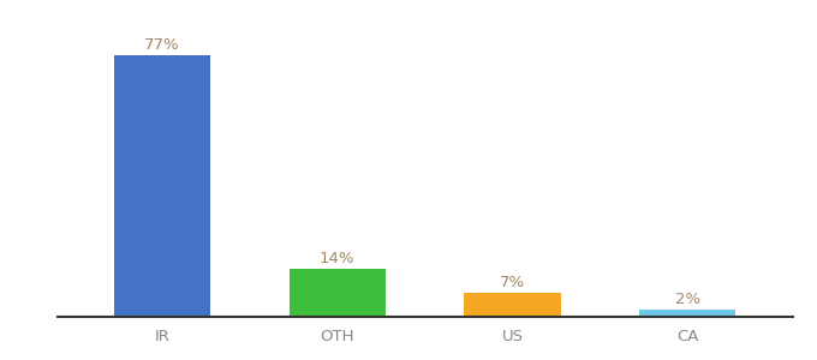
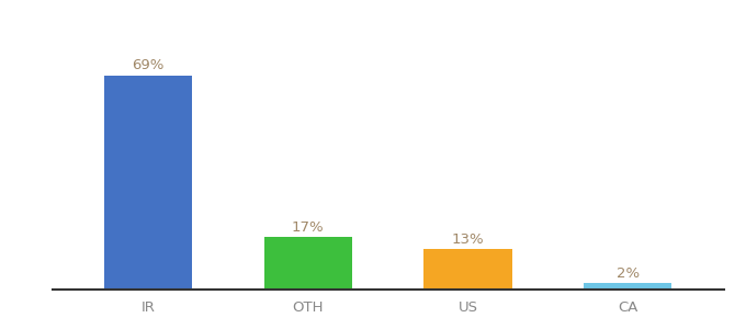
IR: 77% -> 69%
OTH: 14% -> 17%
US: 7% -> 13%
